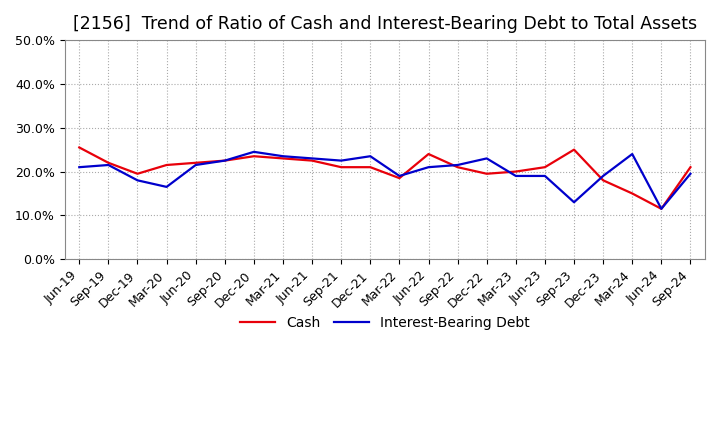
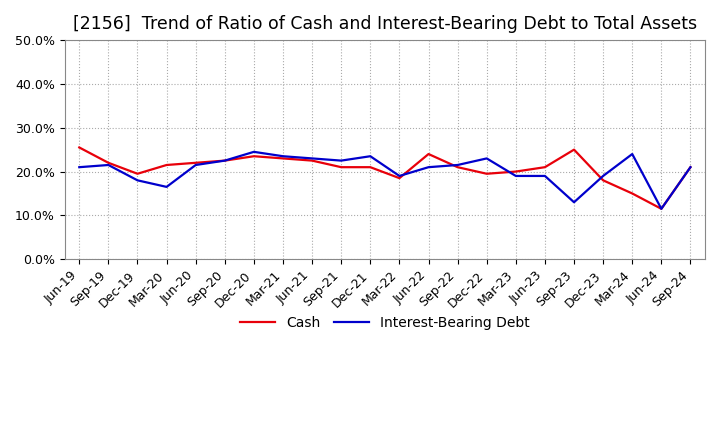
Interest-Bearing Debt/Sep-24: 19.5% -> 21.0%
